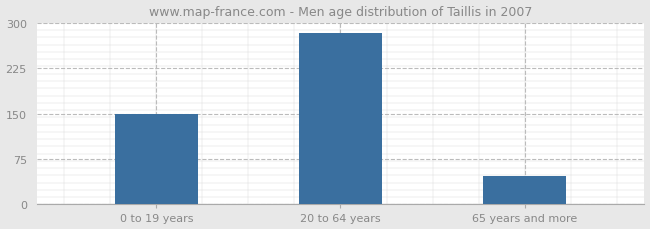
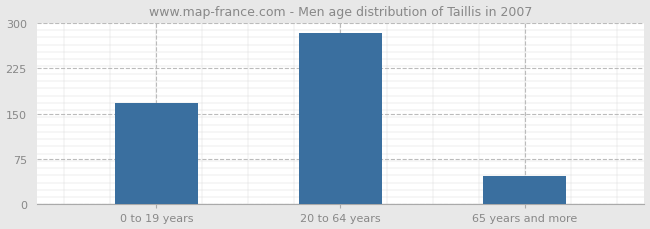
0 to 19 years: 150 -> 168
